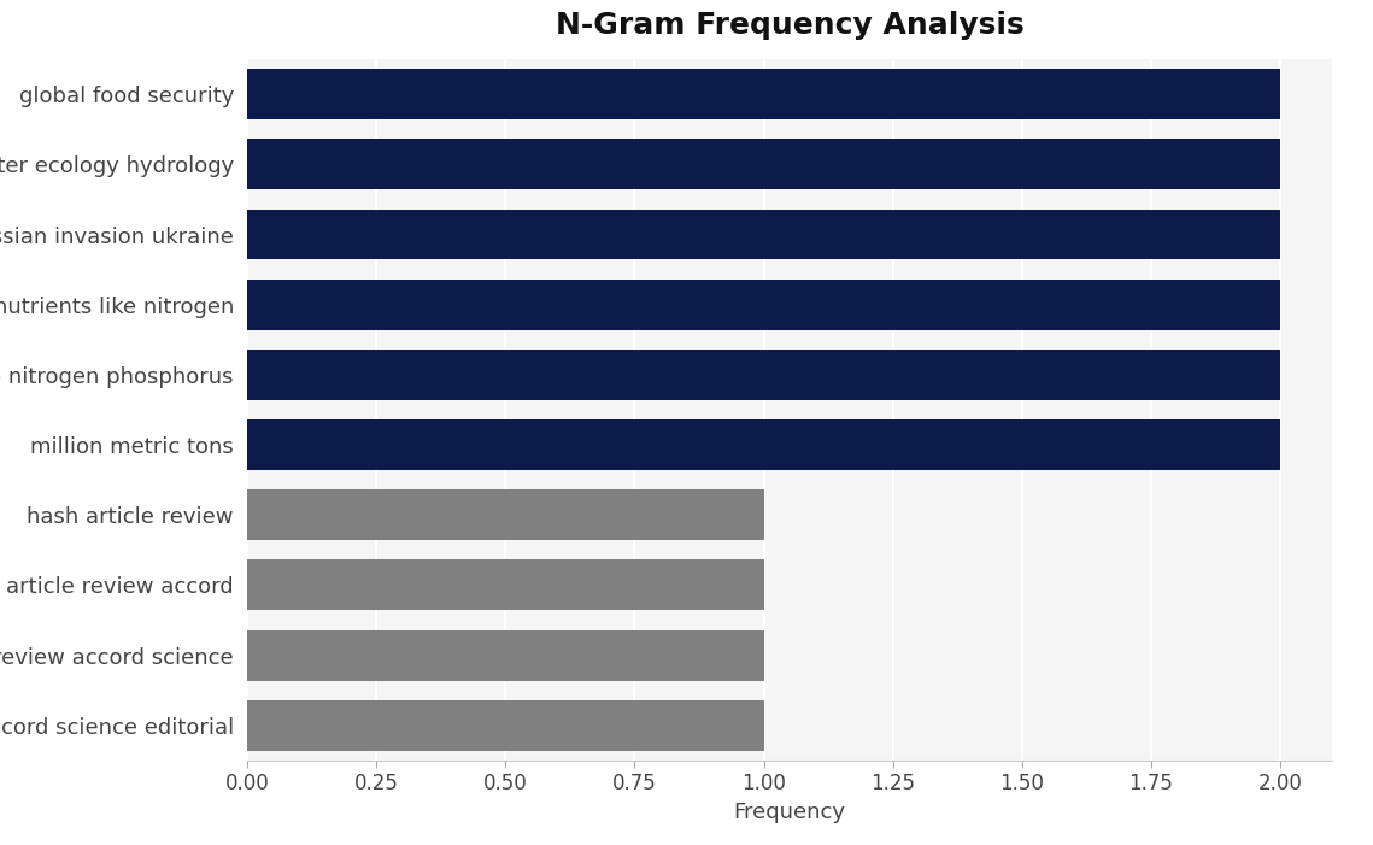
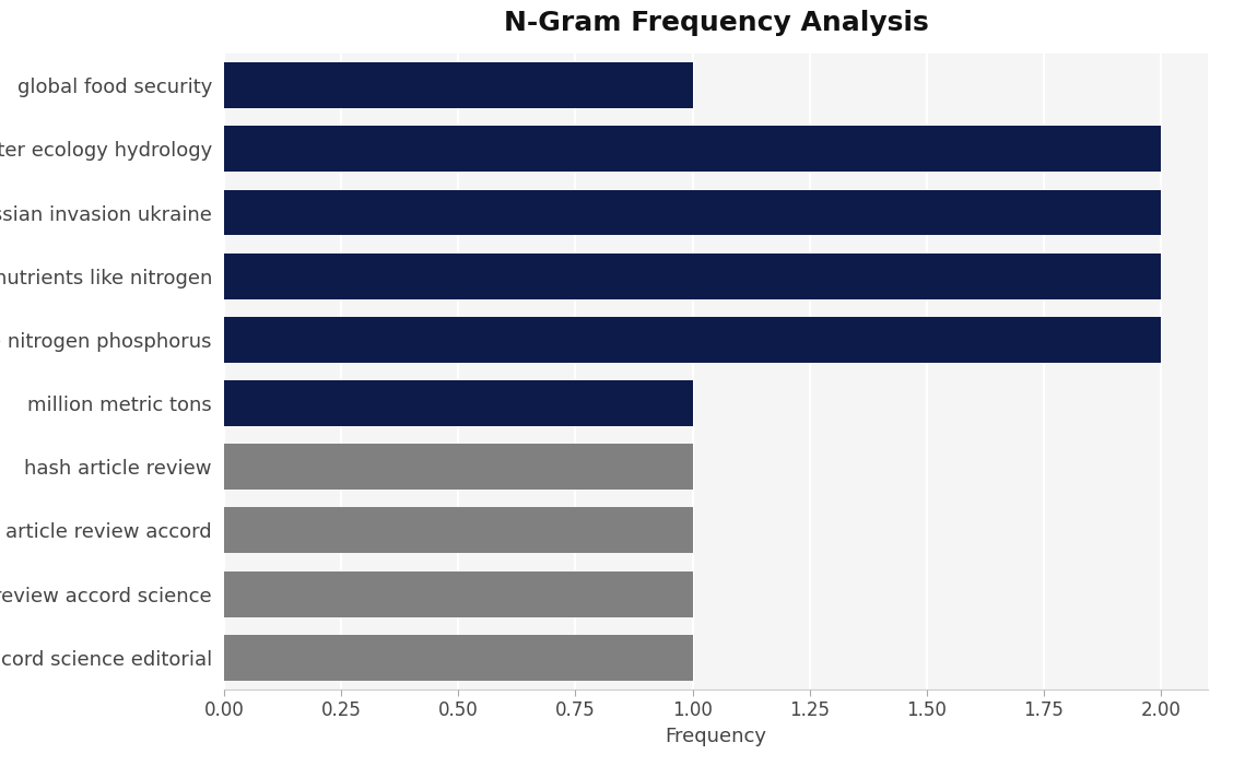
global food security: 2 -> 1
million metric tons: 2 -> 1
